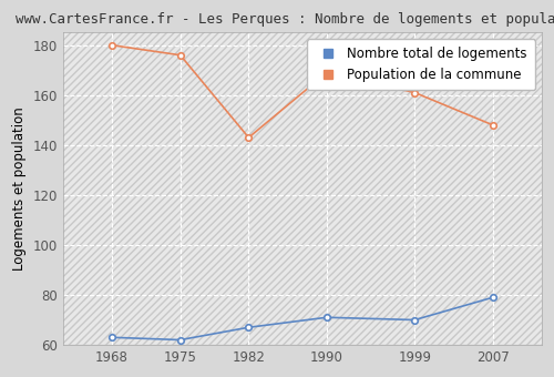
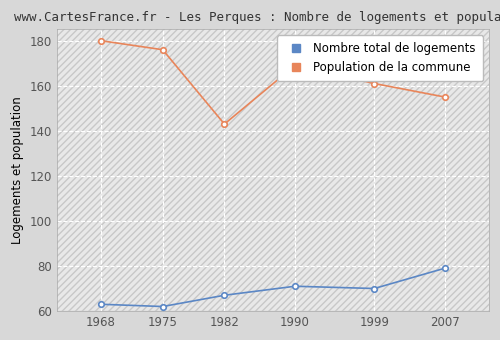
Population de la commune/2007: 148 -> 155
